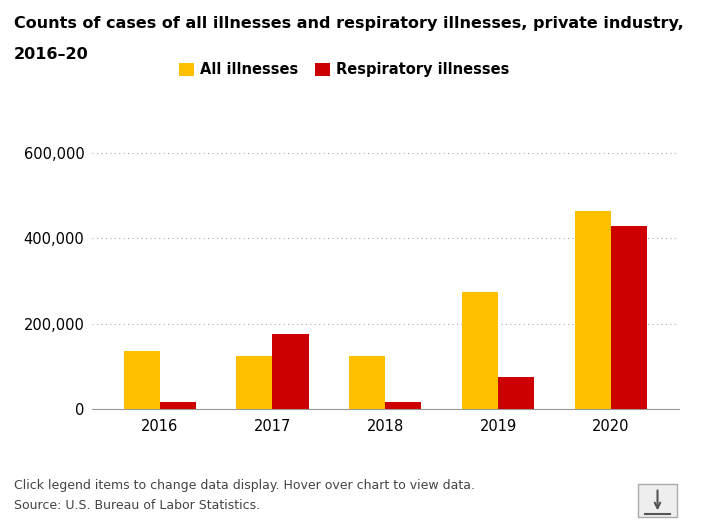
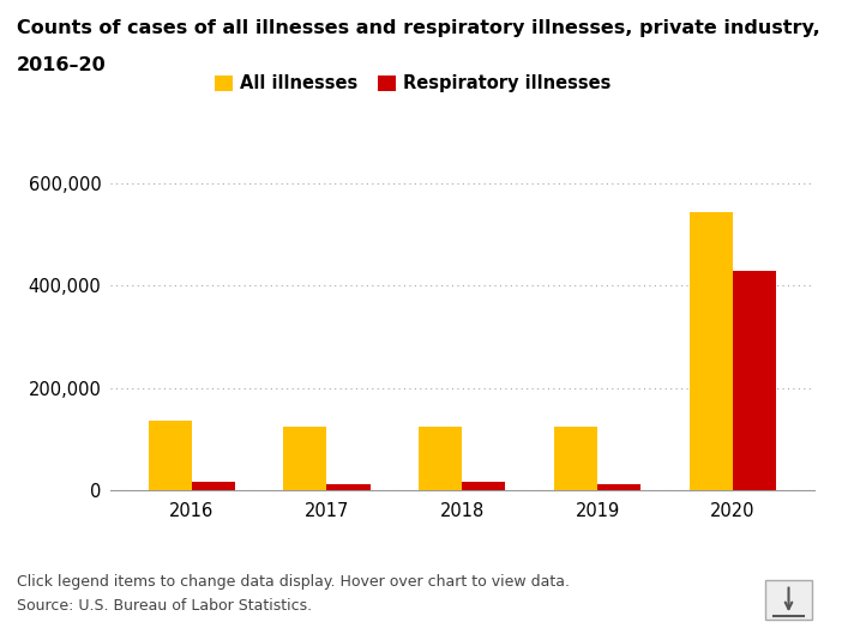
Respiratory illnesses/2017: 175,000 -> 10,000
All illnesses/2019: 275,000 -> 124,000
Respiratory illnesses/2019: 75,000 -> 10,000
All illnesses/2020: 465,000 -> 544,000
